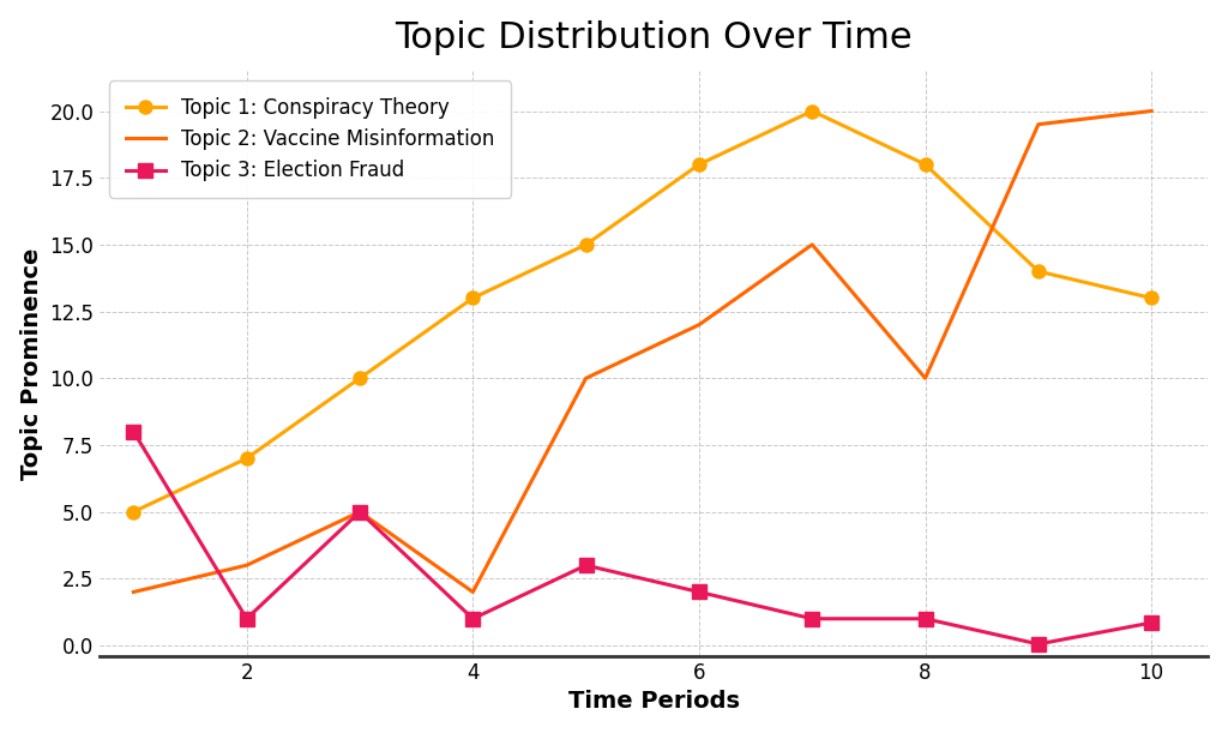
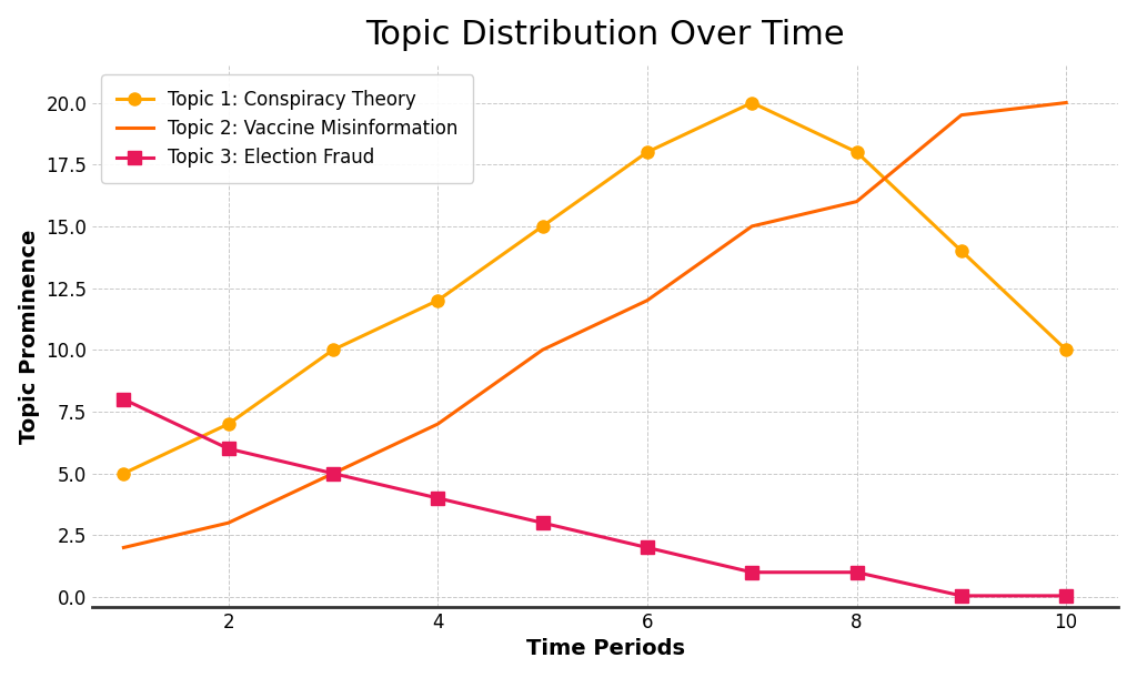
Topic 3: Election Fraud/2: 1.00 -> 6.00
Topic 1: Conspiracy Theory/4: 13 -> 12
Topic 2: Vaccine Misinformation/4: 2.0 -> 7.0
Topic 3: Election Fraud/4: 1.00 -> 4.00
Topic 2: Vaccine Misinformation/8: 10.0 -> 16.0
Topic 1: Conspiracy Theory/10: 13 -> 10
Topic 3: Election Fraud/10: 0.85 -> 0.05
